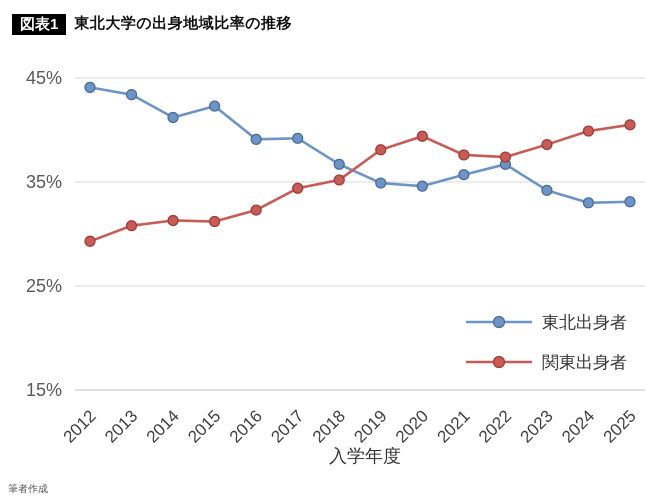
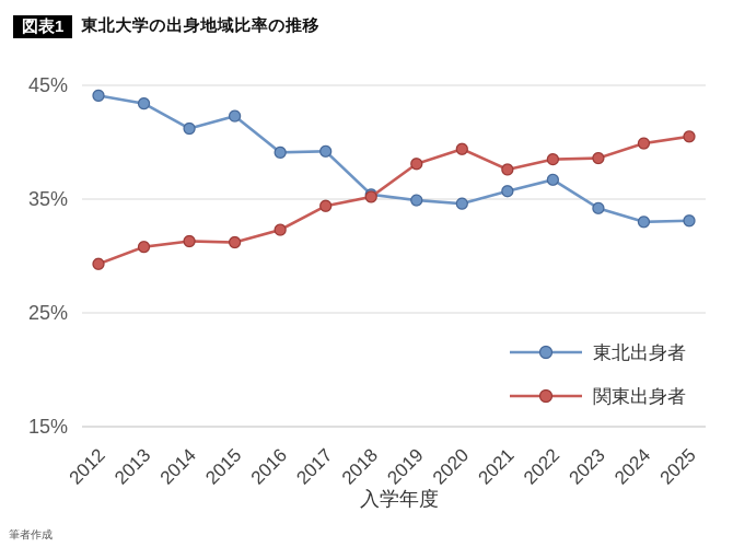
東北出身者/2018: 36.7% -> 35.4%
関東出身者/2022: 37.4% -> 38.5%
